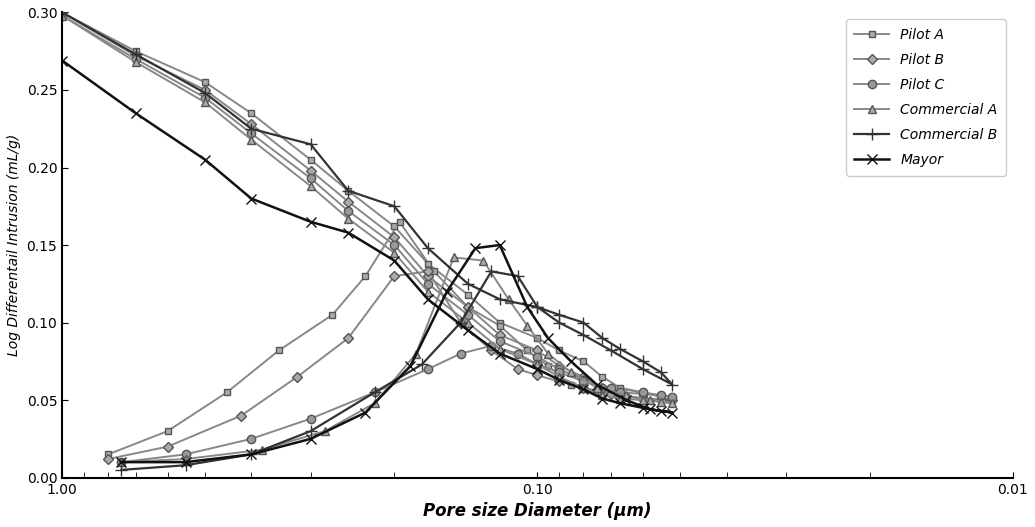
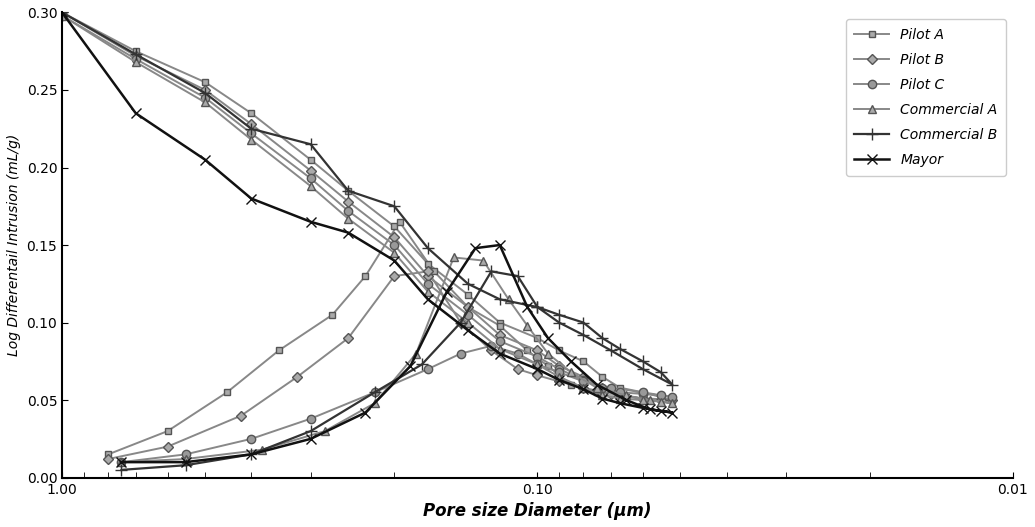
Mayor/1.00: 0.269 -> 0.300
